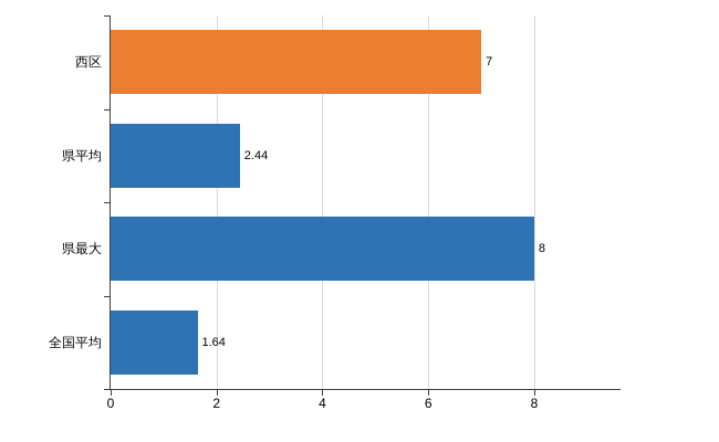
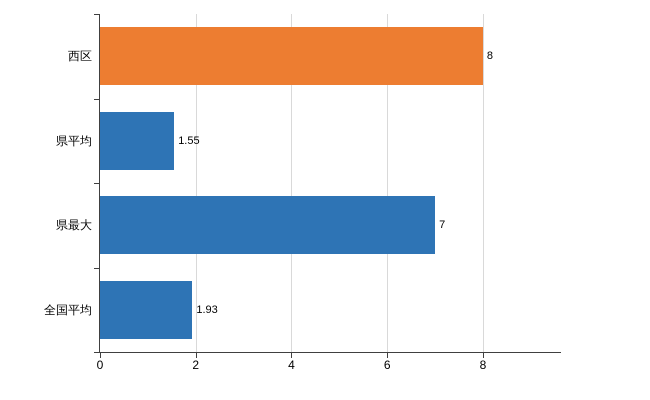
西区: 7 -> 8
県平均: 2.44 -> 1.55
県最大: 8 -> 7
全国平均: 1.64 -> 1.93
